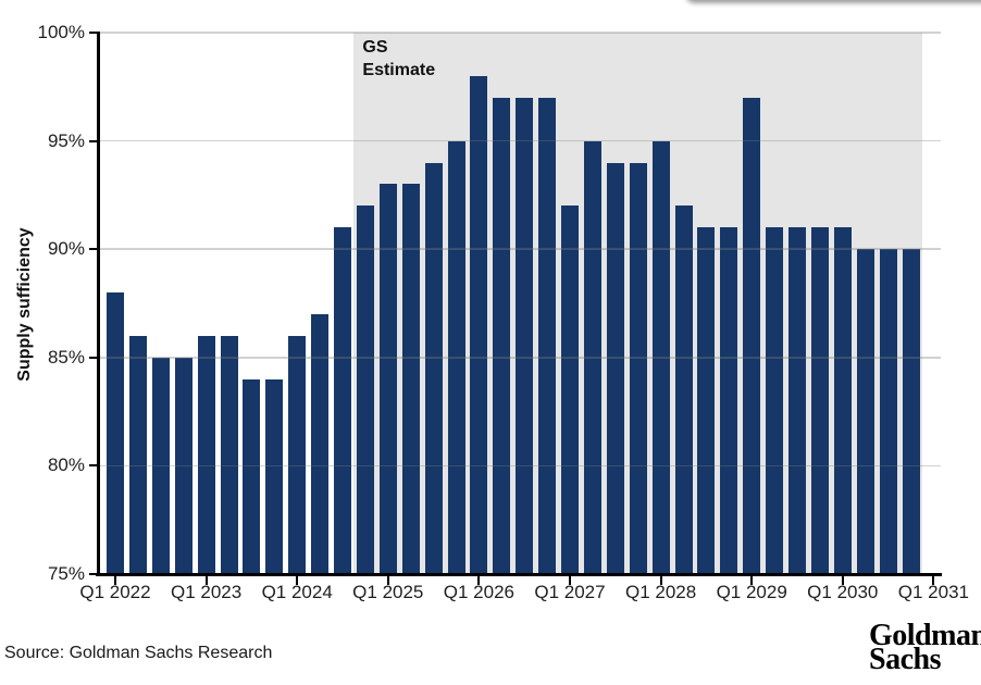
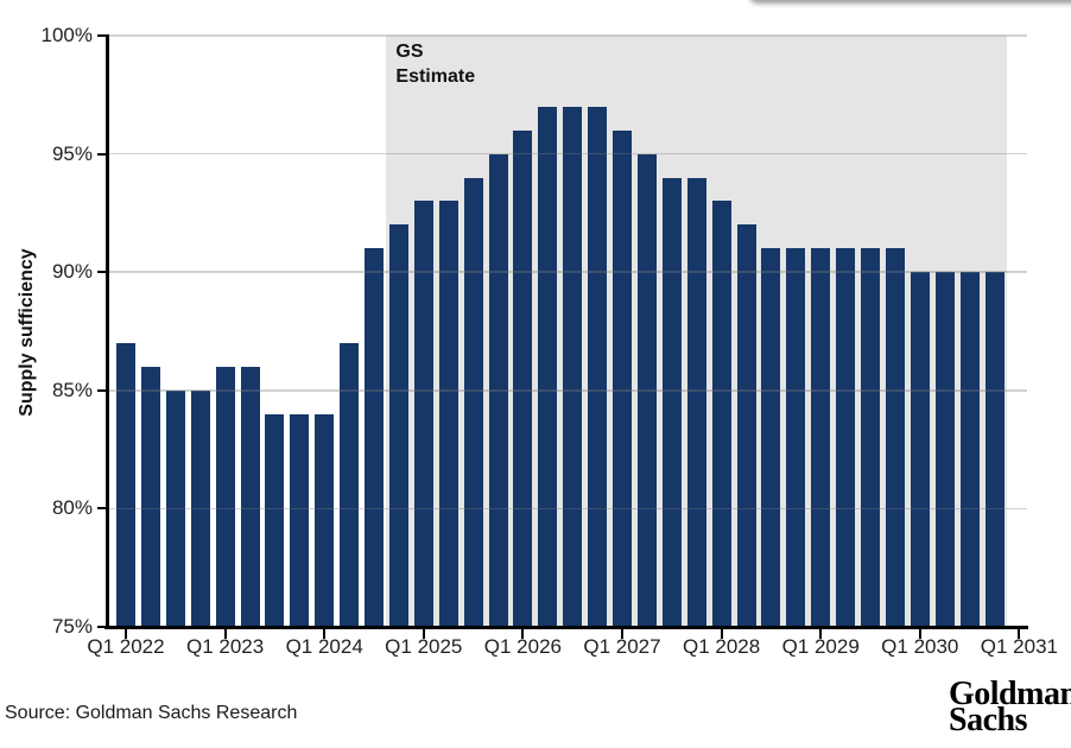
Q1 2022: 88% -> 87%
Q1 2024: 86% -> 84%
Q1 2026: 98% -> 96%
Q1 2027: 92% -> 96%
Q1 2028: 95% -> 93%
Q1 2029: 97% -> 91%
Q1 2030: 91% -> 90%
